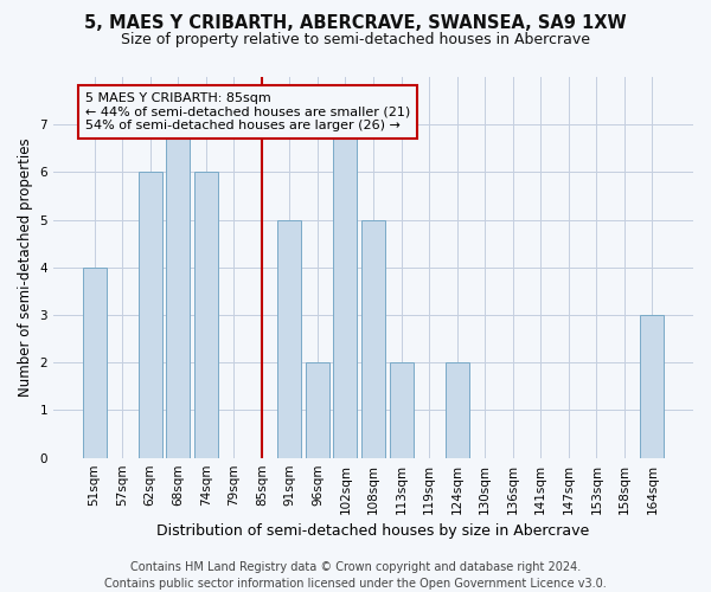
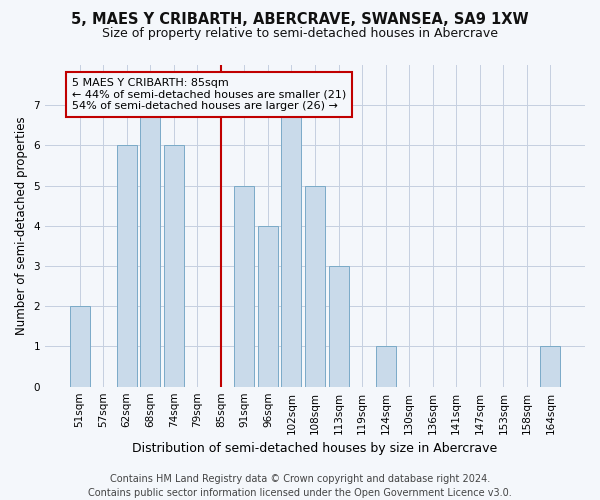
51sqm: 4 -> 2
96sqm: 2 -> 4
113sqm: 2 -> 3
124sqm: 2 -> 1
164sqm: 3 -> 1
